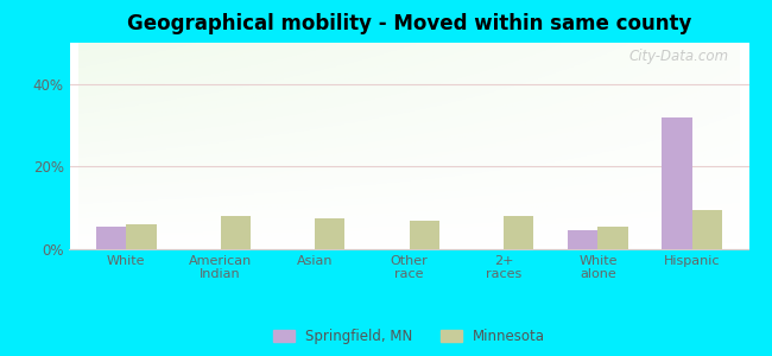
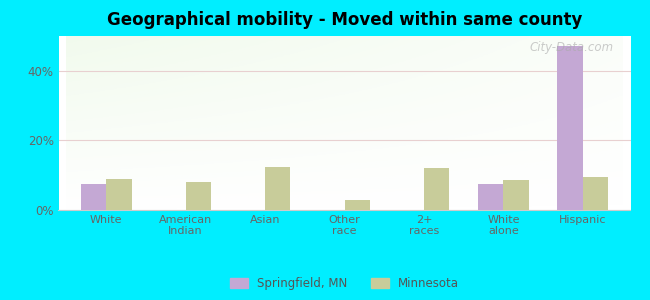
Springfield, MN/White: 5.5% -> 7.5%
Minnesota/White: 6.0% -> 9.0%
Minnesota/Asian: 7.5% -> 12.5%
Minnesota/Other race: 7.0% -> 3.0%
Minnesota/2+ races: 8.0% -> 12.0%
Springfield, MN/White alone: 4.5% -> 7.5%
Minnesota/White alone: 5.5% -> 8.5%
Springfield, MN/Hispanic: 32.0% -> 47.0%
